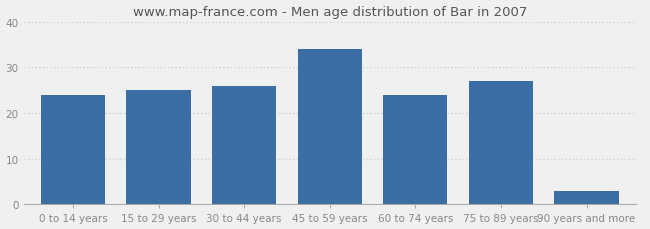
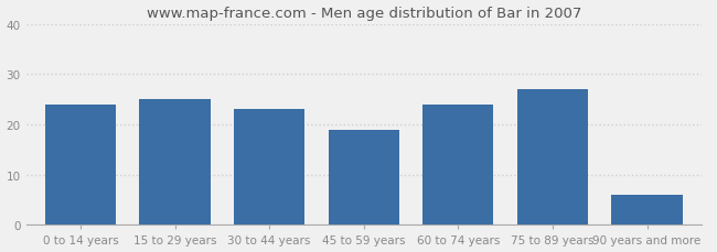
30 to 44 years: 26 -> 23
45 to 59 years: 34 -> 19
90 years and more: 3 -> 6
